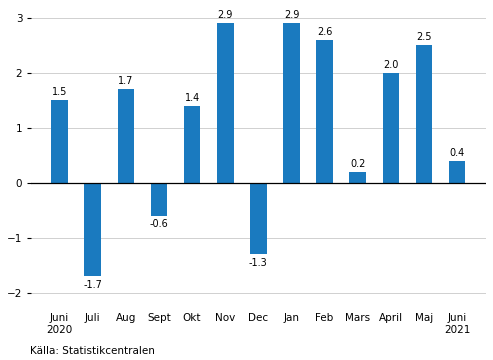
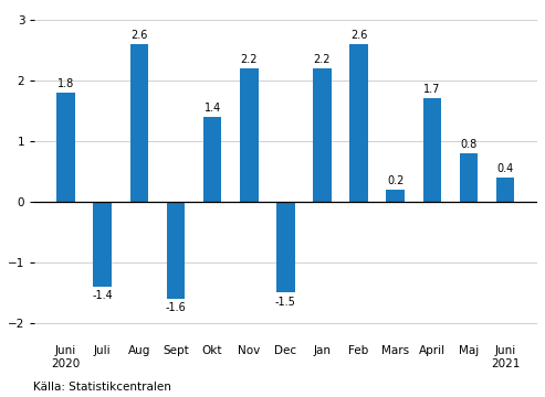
Juni 2020: 1.5 -> 1.8
Juli: -1.7 -> -1.4
Aug: 1.7 -> 2.6
Sept: -0.6 -> -1.6
Nov: 2.9 -> 2.2
Dec: -1.3 -> -1.5
Jan: 2.9 -> 2.2
April: 2.0 -> 1.7
Maj: 2.5 -> 0.8
